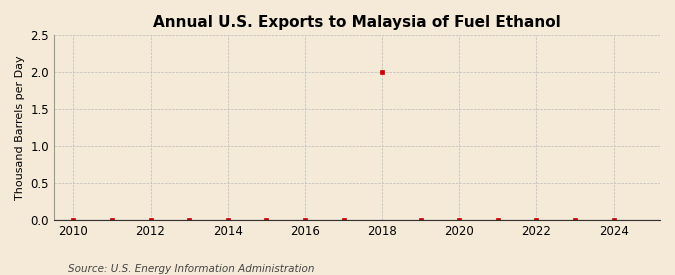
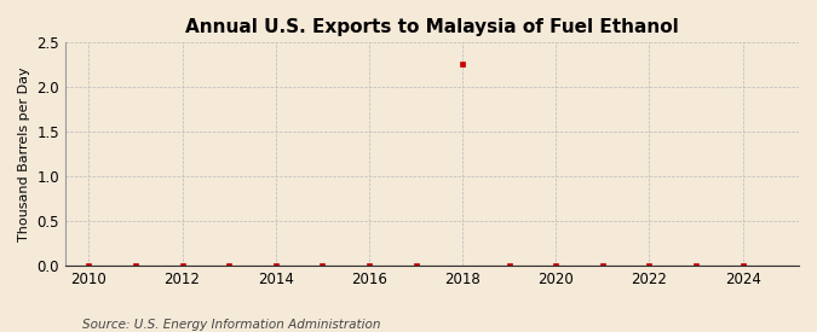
2018: 2.01 -> 2.26
